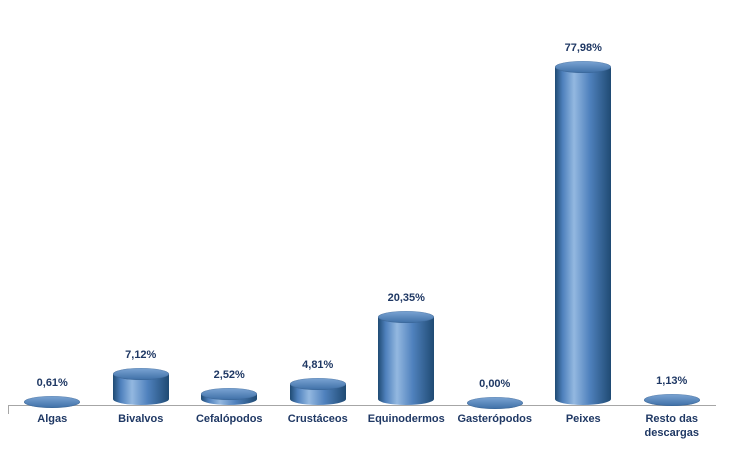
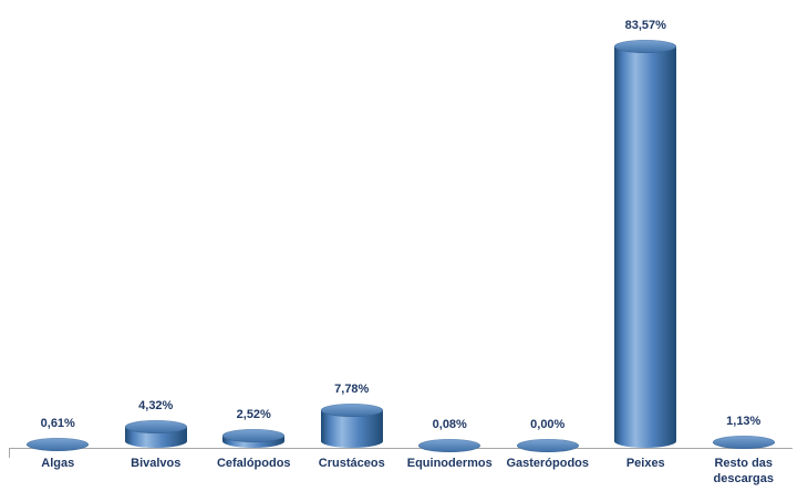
Bivalvos: 7,12% -> 4,32%
Crustáceos: 4,81% -> 7,78%
Equinodermos: 20,35% -> 0,08%
Peixes: 77,98% -> 83,57%
